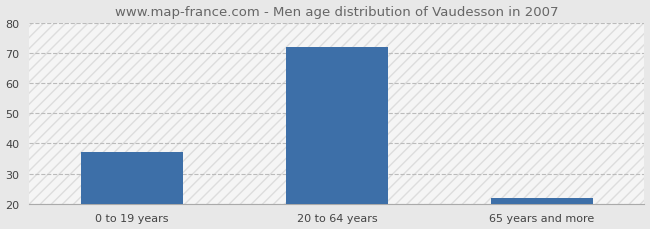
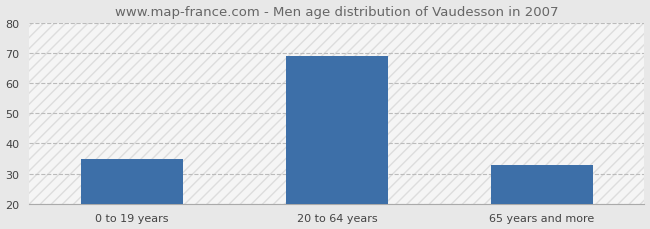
0 to 19 years: 37 -> 35
20 to 64 years: 72 -> 69
65 years and more: 22 -> 33
